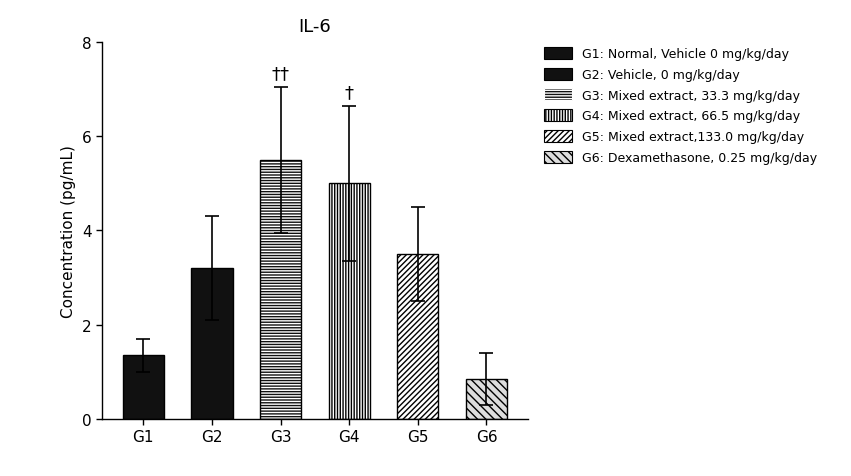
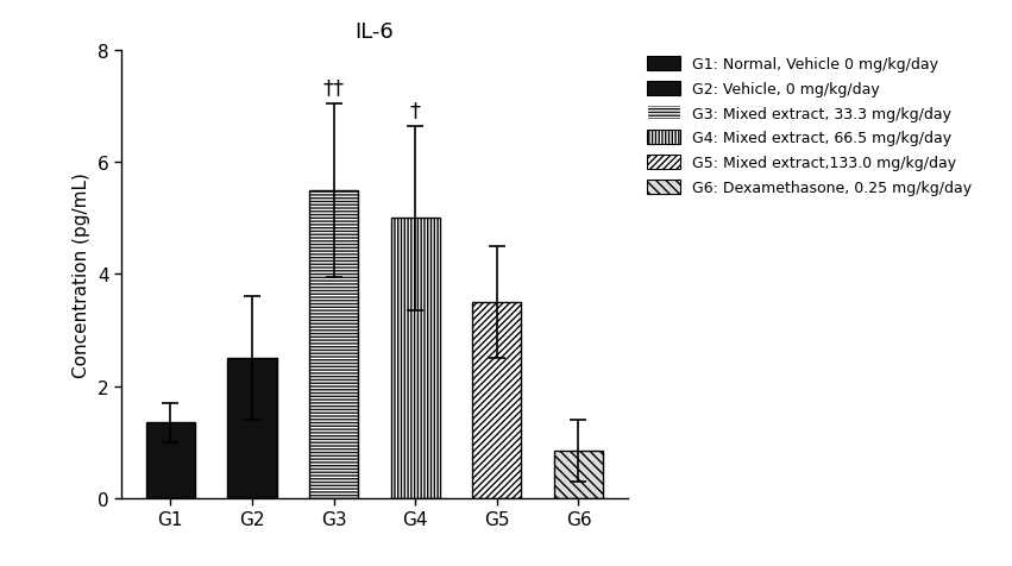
G2: 3.20 -> 2.50
